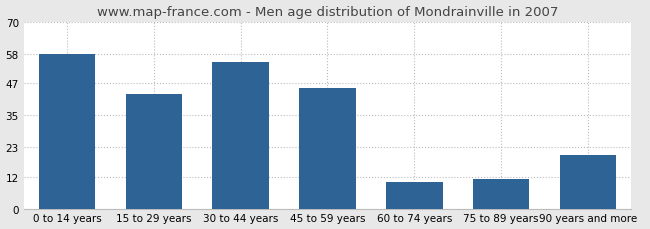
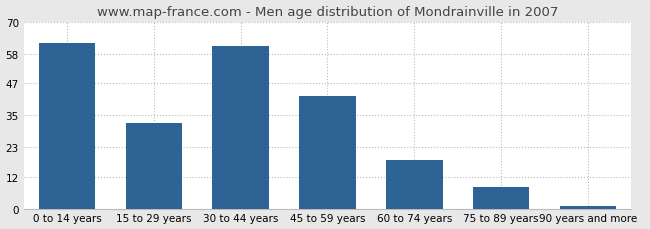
0 to 14 years: 58 -> 62
15 to 29 years: 43 -> 32
30 to 44 years: 55 -> 61
45 to 59 years: 45 -> 42
60 to 74 years: 10 -> 18
75 to 89 years: 11 -> 8
90 years and more: 20 -> 1
